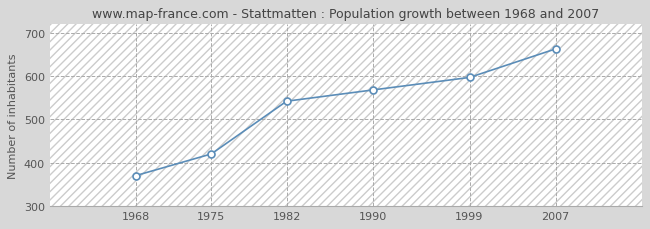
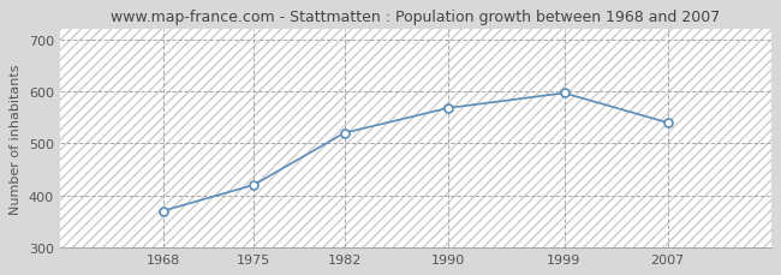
1982: 542 -> 520
2007: 663 -> 540
